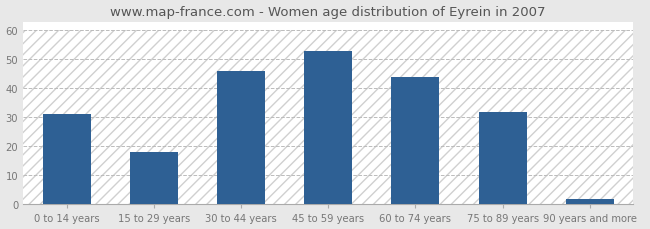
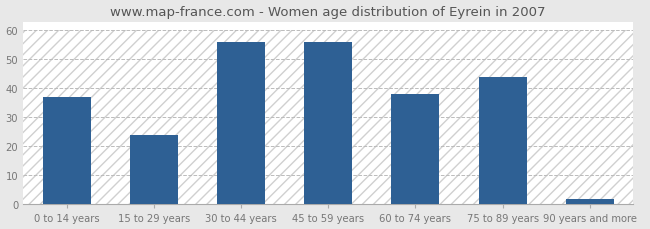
0 to 14 years: 31 -> 37
15 to 29 years: 18 -> 24
30 to 44 years: 46 -> 56
45 to 59 years: 53 -> 56
60 to 74 years: 44 -> 38
75 to 89 years: 32 -> 44
